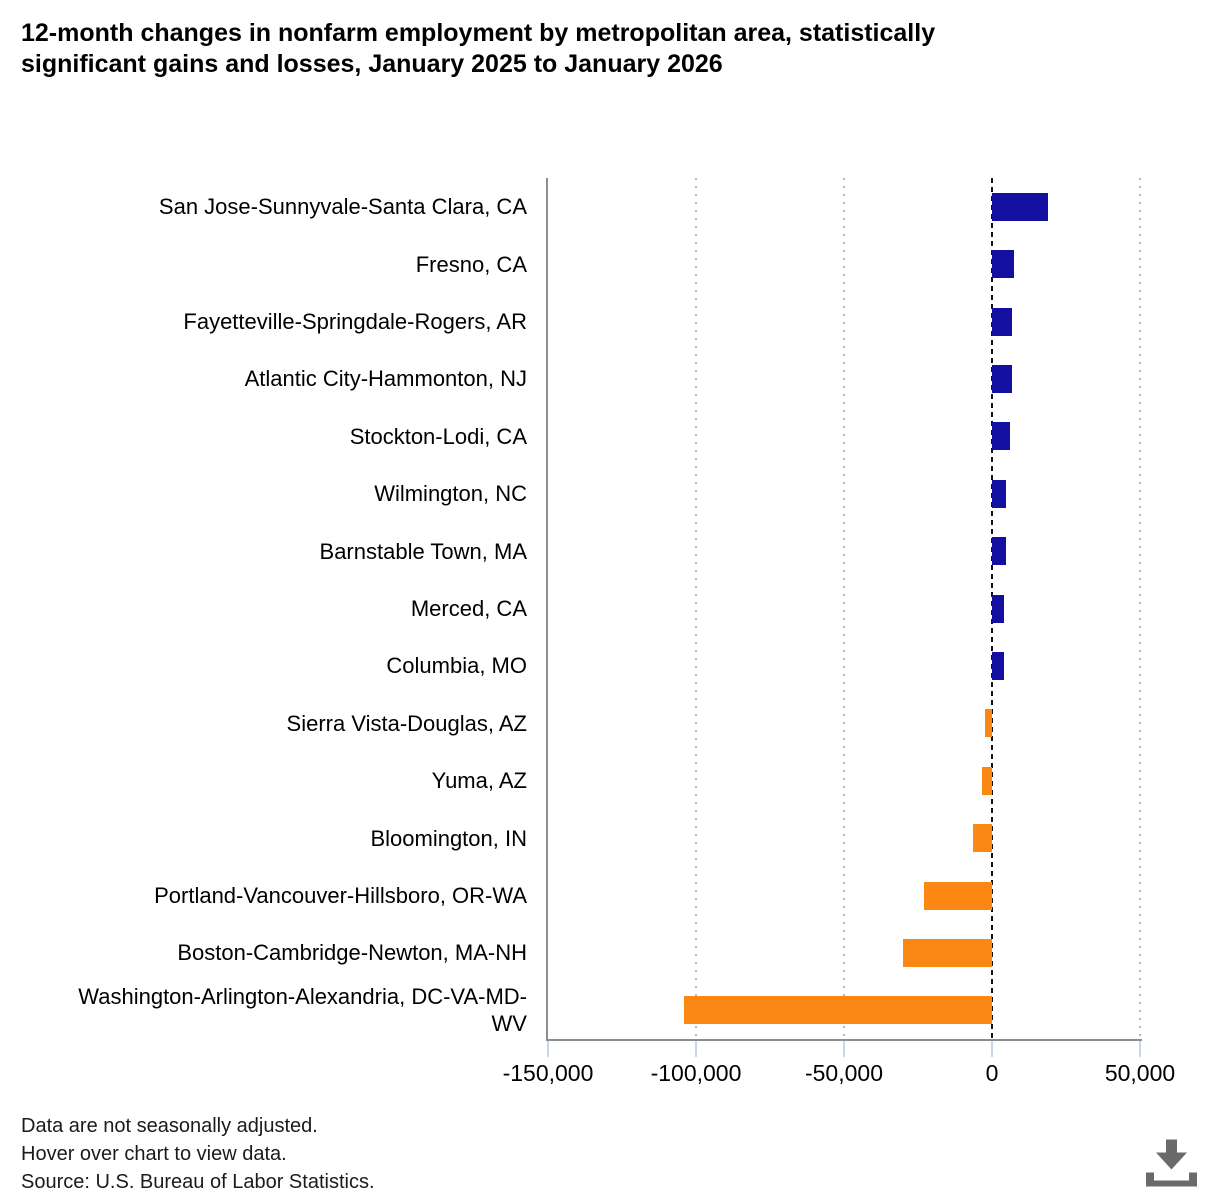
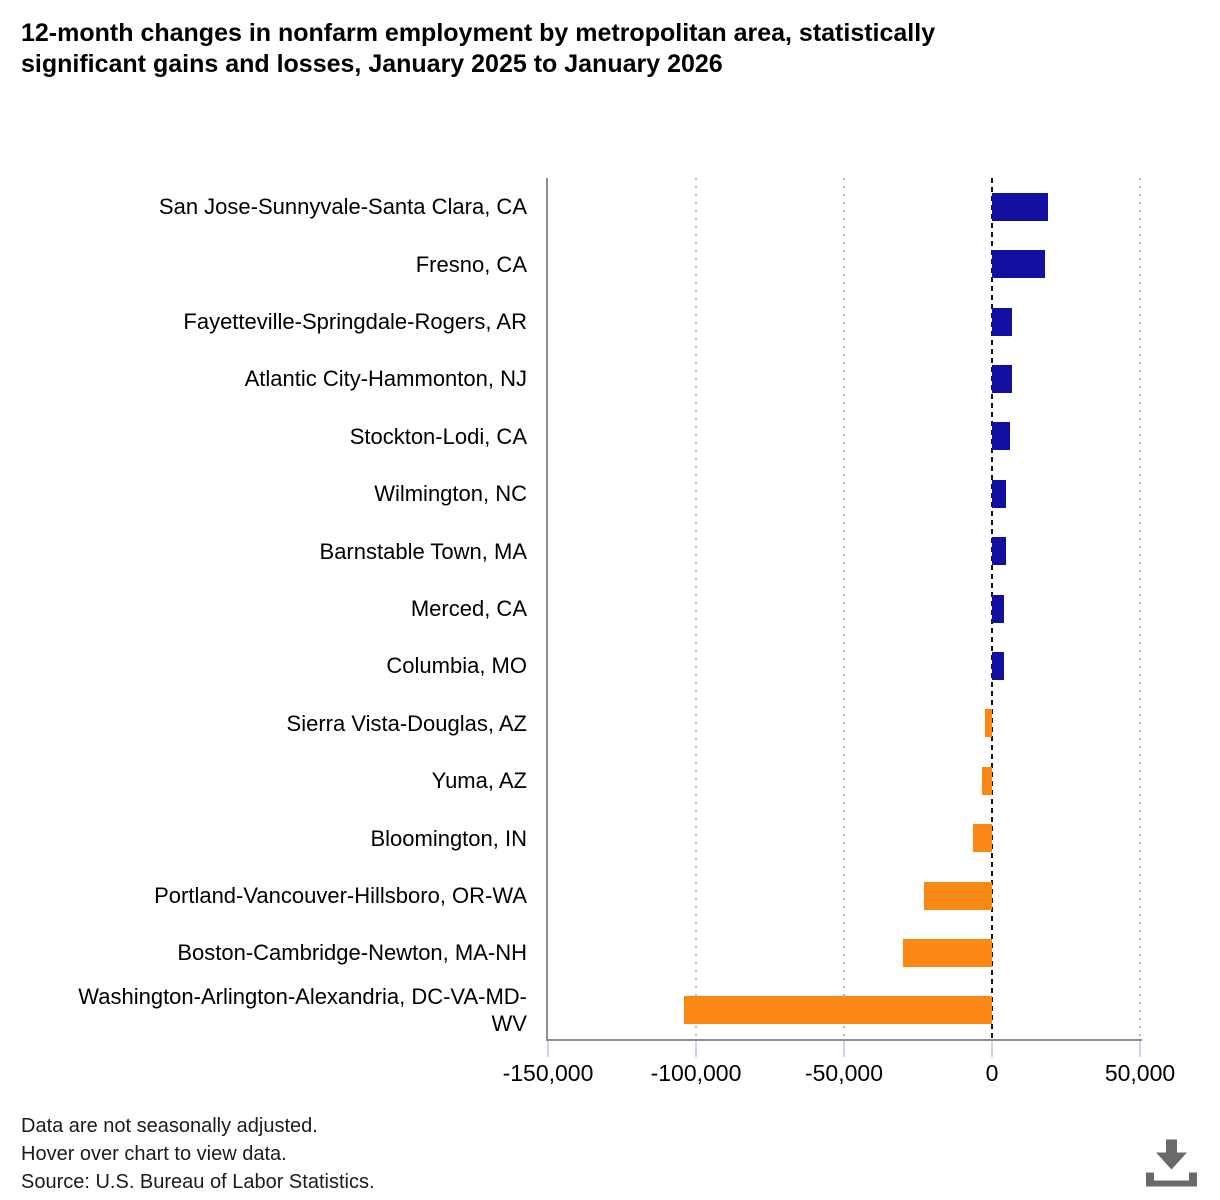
Fresno, CA: 8000 -> 18000
